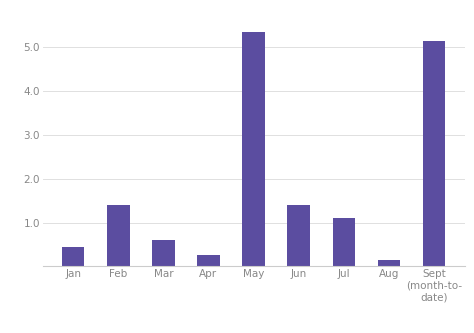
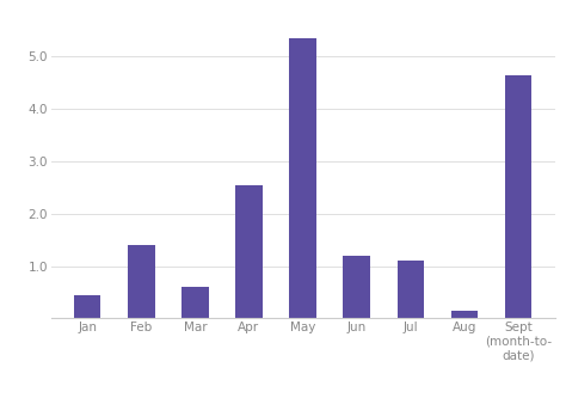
Apr: 0.25 -> 2.55
Jun: 1.40 -> 1.20
Sept (month-to- date): 5.15 -> 4.65
